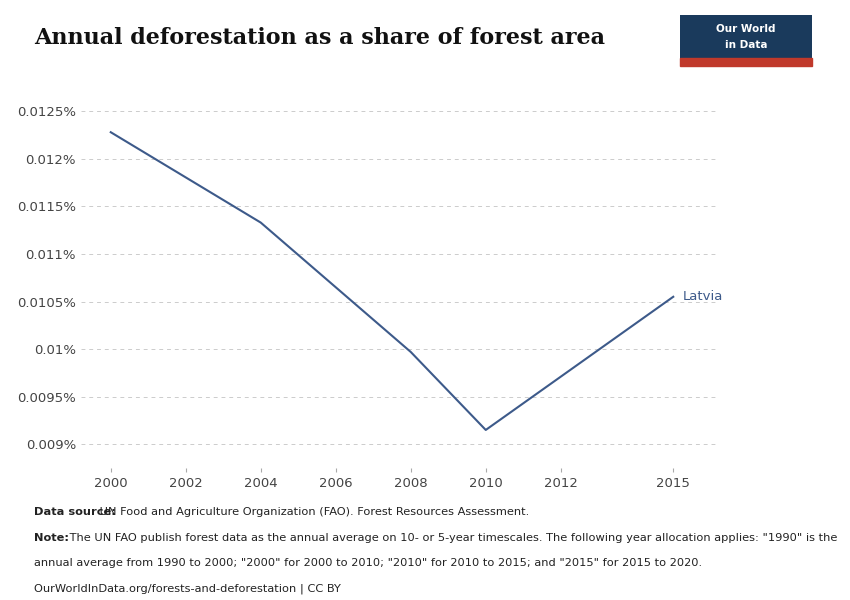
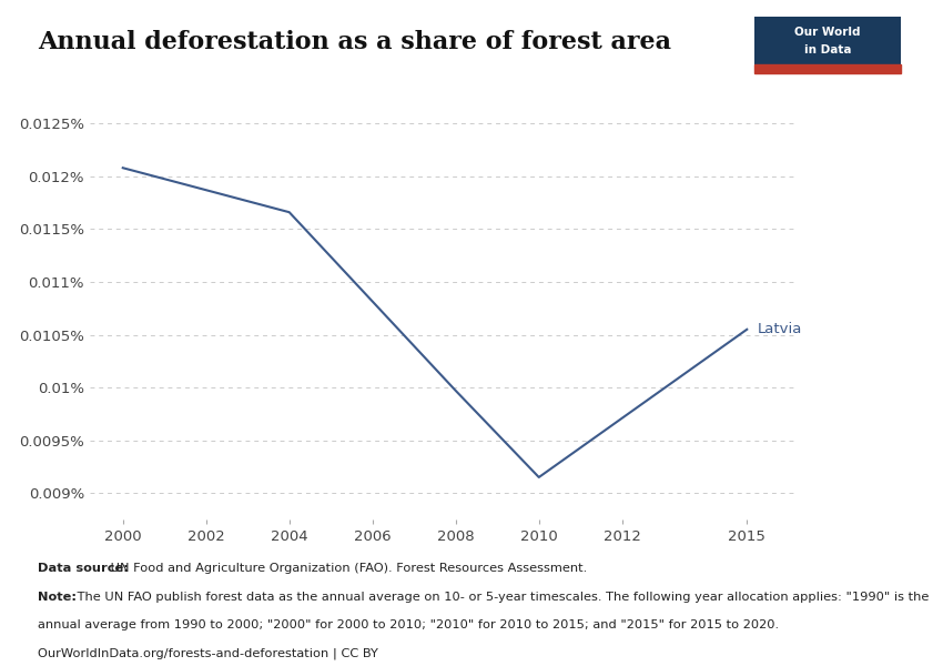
2000: 0.01228% -> 0.01208%
2004: 0.01133% -> 0.01166%
